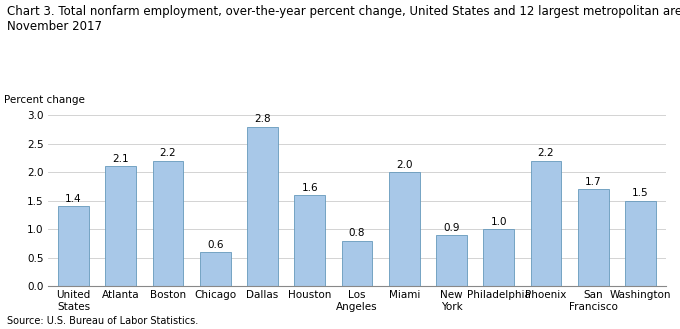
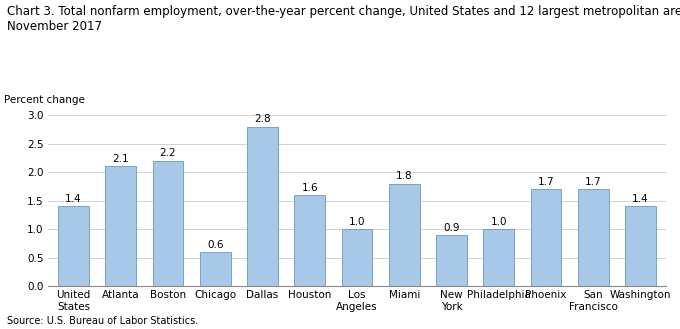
Los Angeles: 0.8 -> 1.0
Miami: 2.0 -> 1.8
Phoenix: 2.2 -> 1.7
Washington: 1.5 -> 1.4
